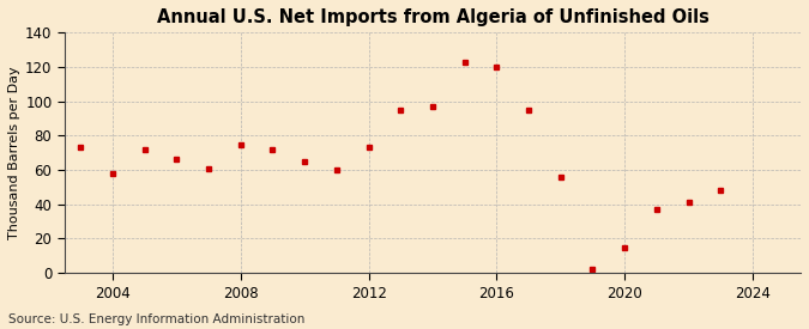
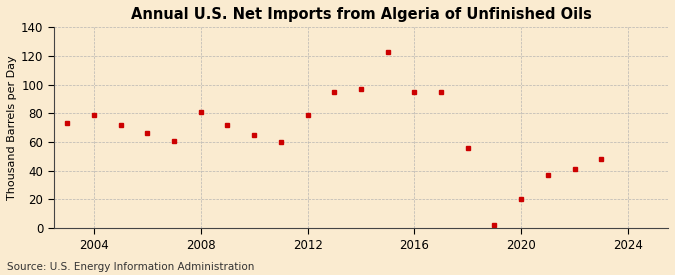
2004: 58 -> 79
2008: 75 -> 81
2012: 73 -> 79
2016: 120 -> 95
2020: 15 -> 20
